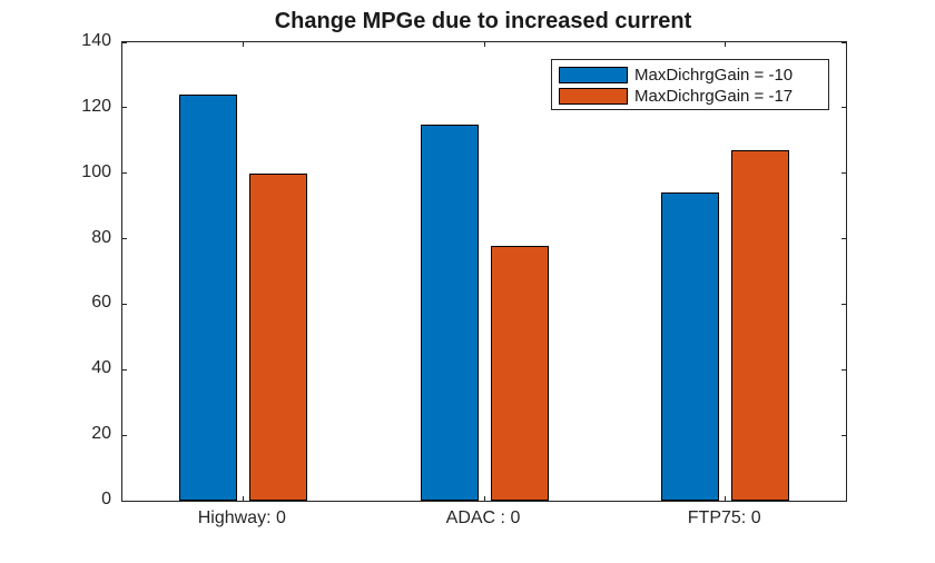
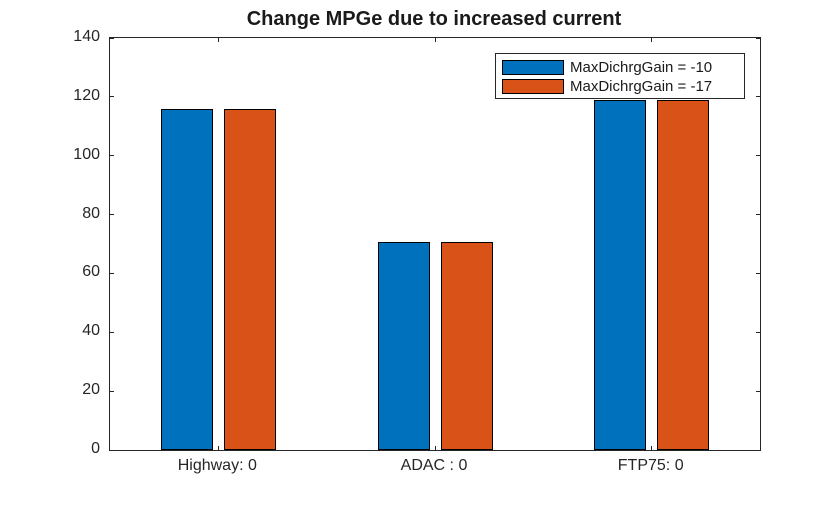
MaxDichrgGain = -10/Highway: 0: 124 -> 116
MaxDichrgGain = -17/Highway: 0: 100 -> 116
MaxDichrgGain = -10/ADAC : 0: 115 -> 71
MaxDichrgGain = -17/ADAC : 0: 78 -> 71
MaxDichrgGain = -10/FTP75: 0: 94 -> 119
MaxDichrgGain = -17/FTP75: 0: 107 -> 119
